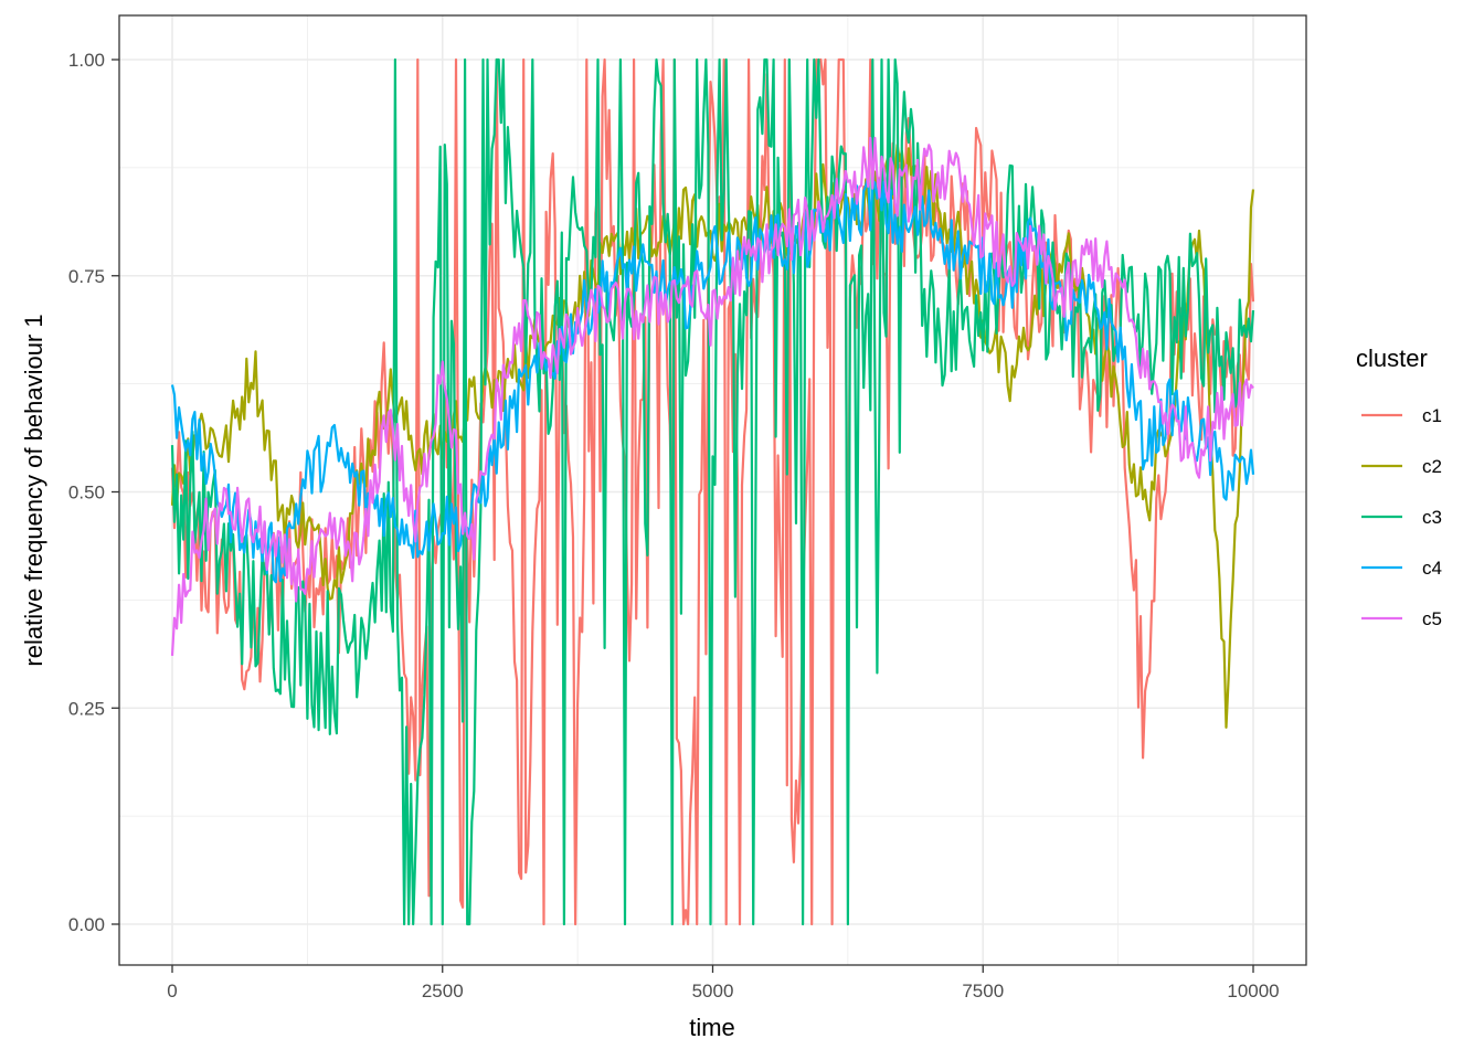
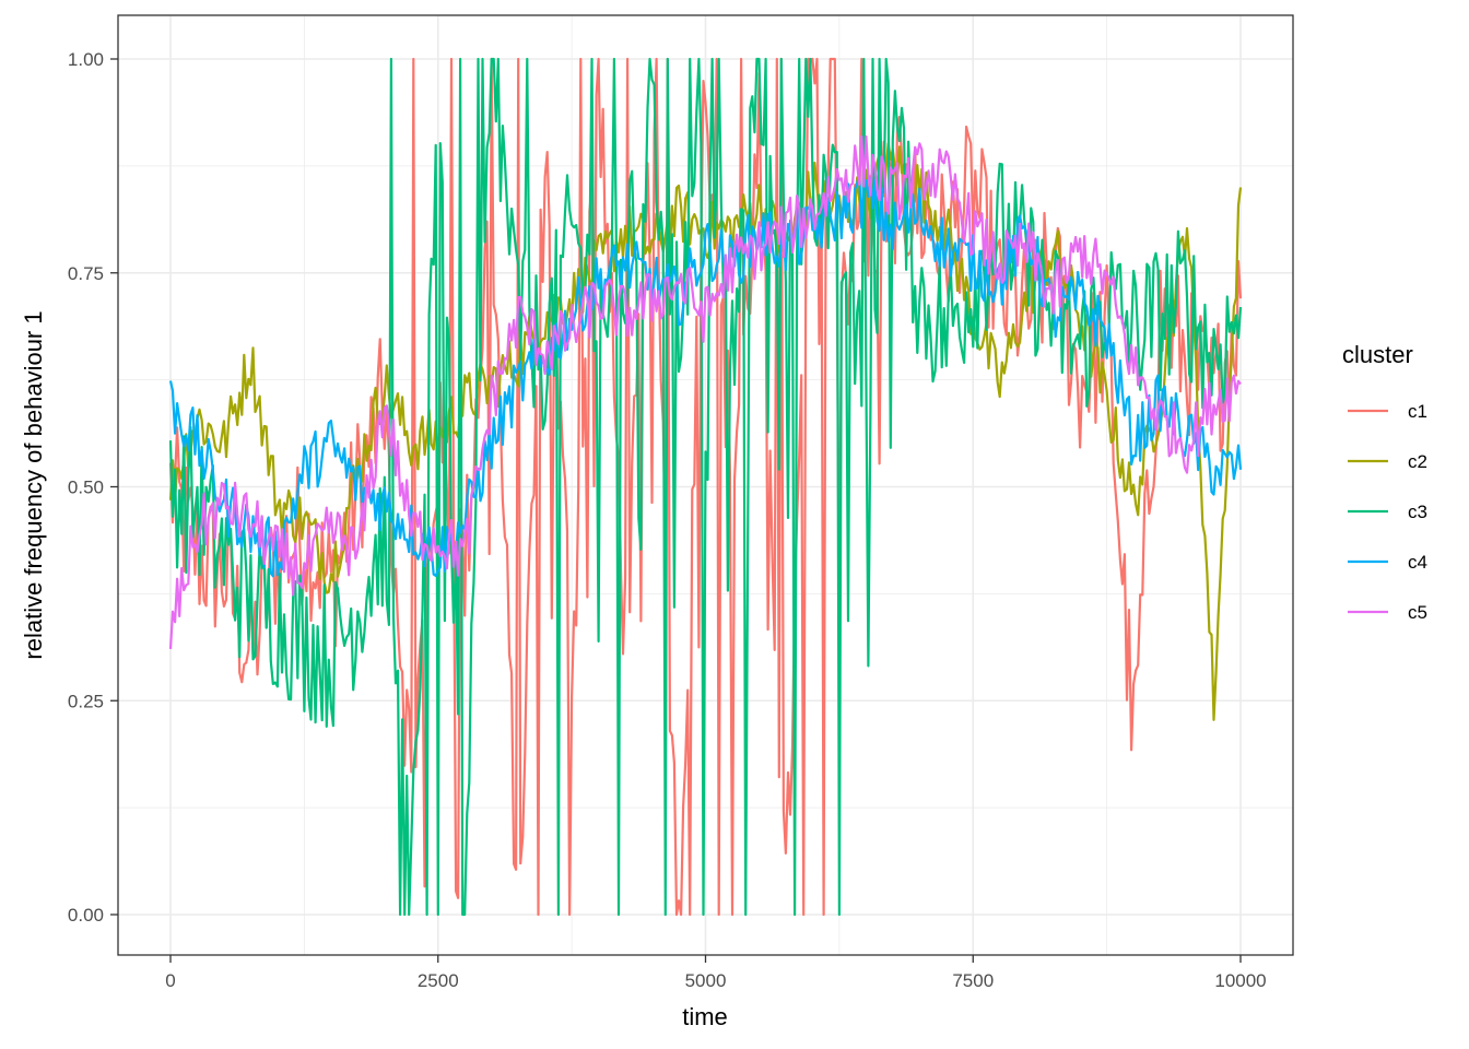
c4/2500: 0.47 -> 0.42
c5/2500: 0.66 -> 0.44
